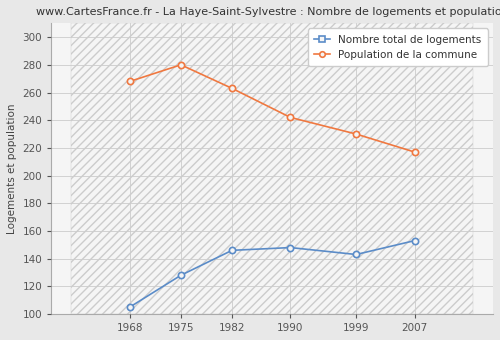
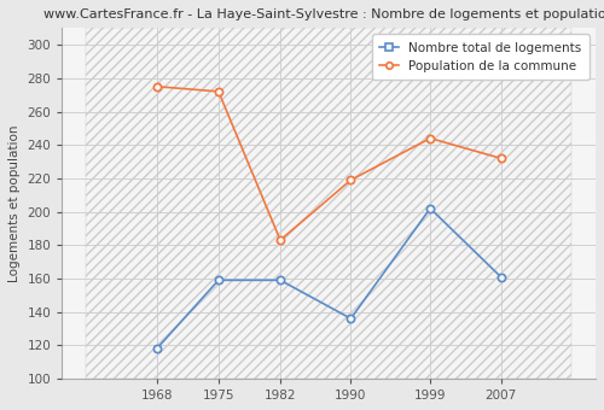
Nombre total de logements/1968: 105 -> 118
Population de la commune/1968: 268 -> 275
Nombre total de logements/1975: 128 -> 159
Population de la commune/1975: 280 -> 272
Nombre total de logements/1982: 146 -> 159
Population de la commune/1982: 263 -> 183
Nombre total de logements/1990: 148 -> 136
Population de la commune/1990: 242 -> 219
Nombre total de logements/1999: 143 -> 202
Population de la commune/1999: 230 -> 244
Nombre total de logements/2007: 153 -> 161
Population de la commune/2007: 217 -> 232
